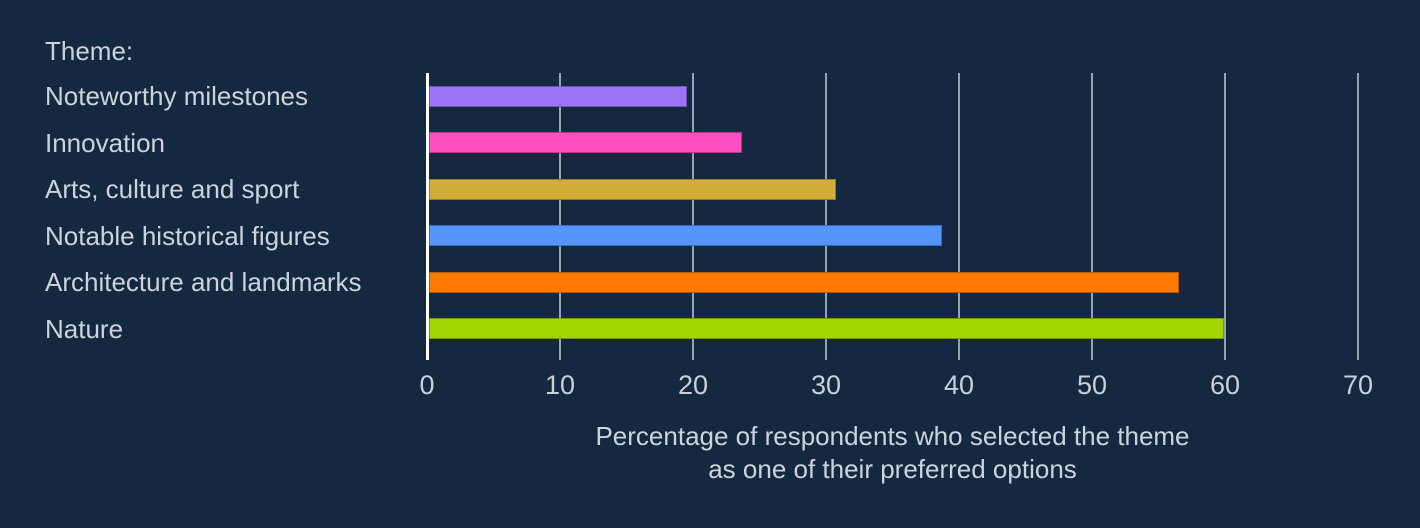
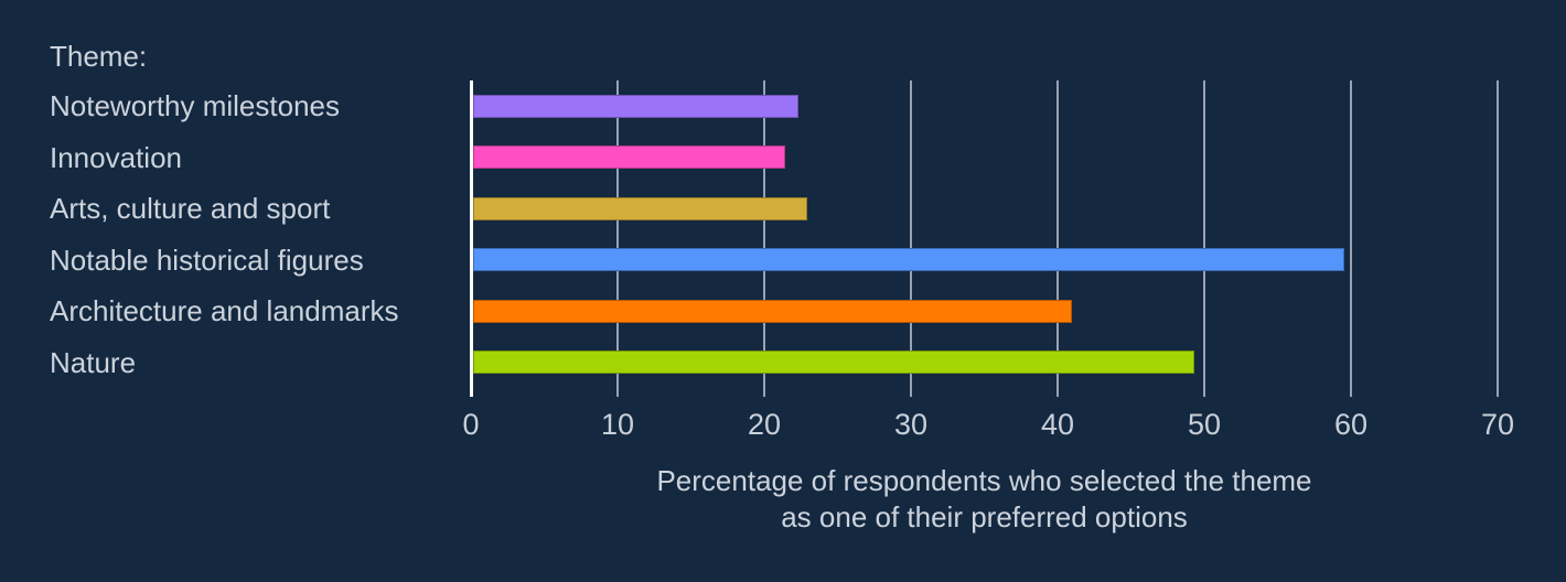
Noteworthy milestones: 19.4 -> 22.2
Innovation: 23.5 -> 21.3
Arts, culture and sport: 30.6 -> 22.8
Notable historical figures: 38.6 -> 59.4
Architecture and landmarks: 56.4 -> 40.8
Nature: 59.8 -> 49.2
